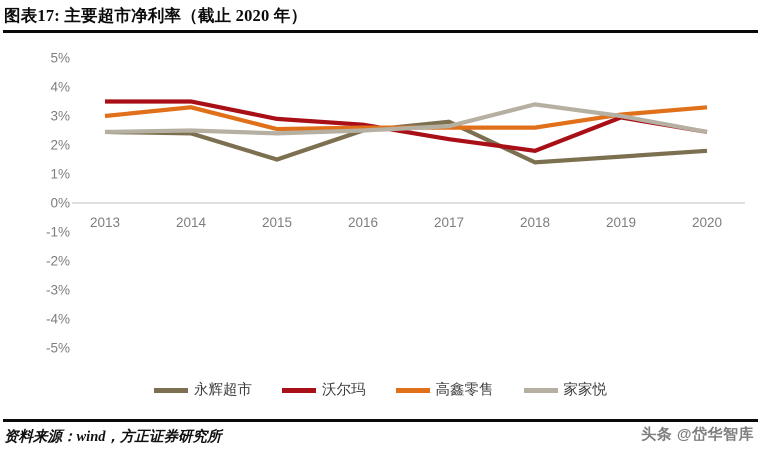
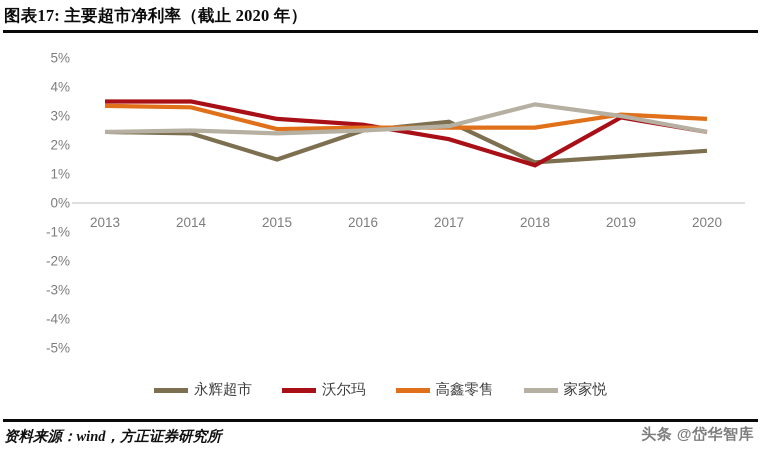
高鑫零售/2013: 3.0% -> 3.4%
沃尔玛/2018: 1.8% -> 1.3%
高鑫零售/2020: 3.3% -> 2.9%
